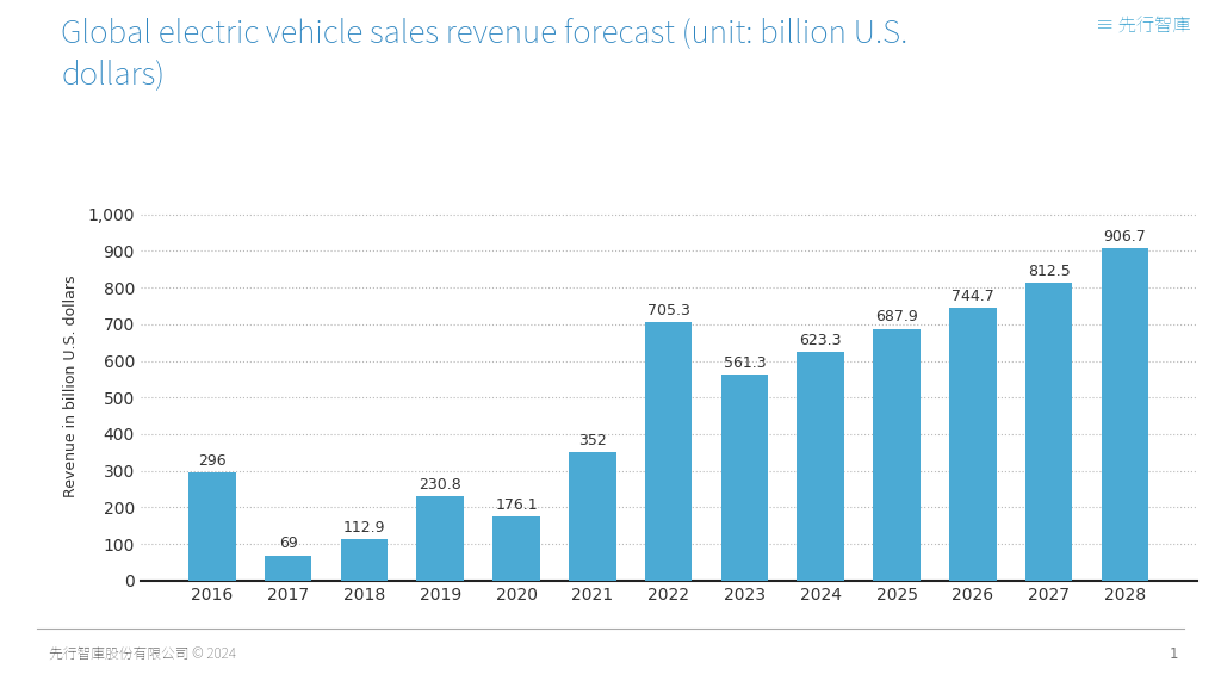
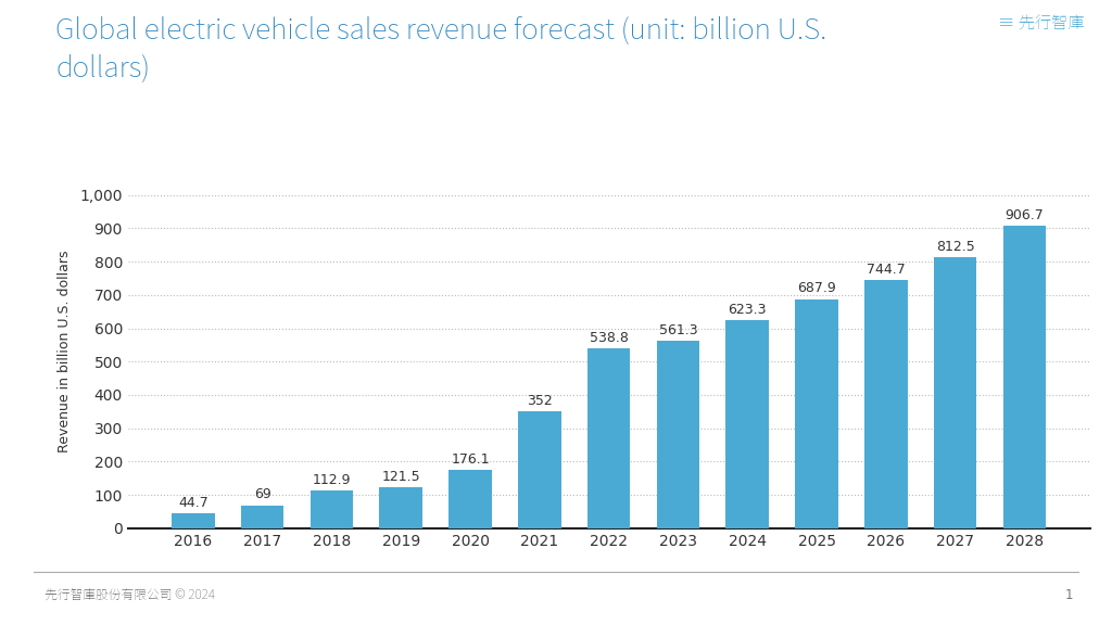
2016: 296 -> 44.7
2019: 230.8 -> 121.5
2022: 705.3 -> 538.8
